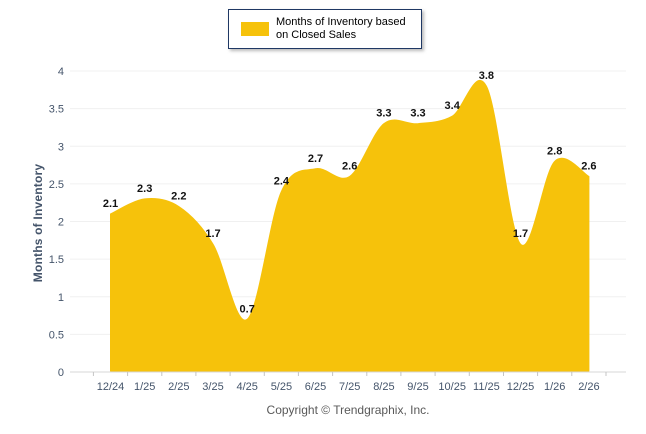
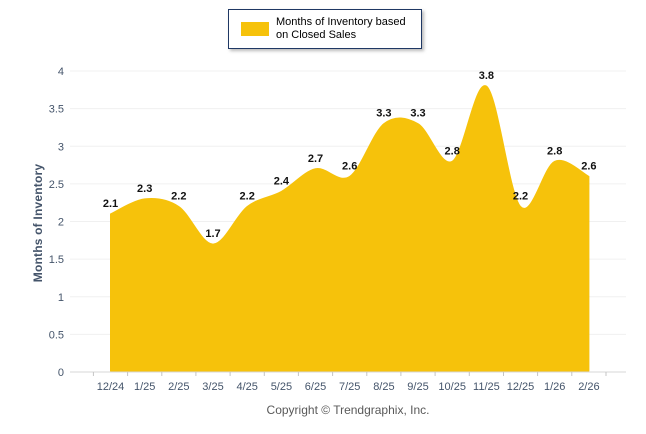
4/25: 0.7 -> 2.2
10/25: 3.4 -> 2.8
12/25: 1.7 -> 2.2
